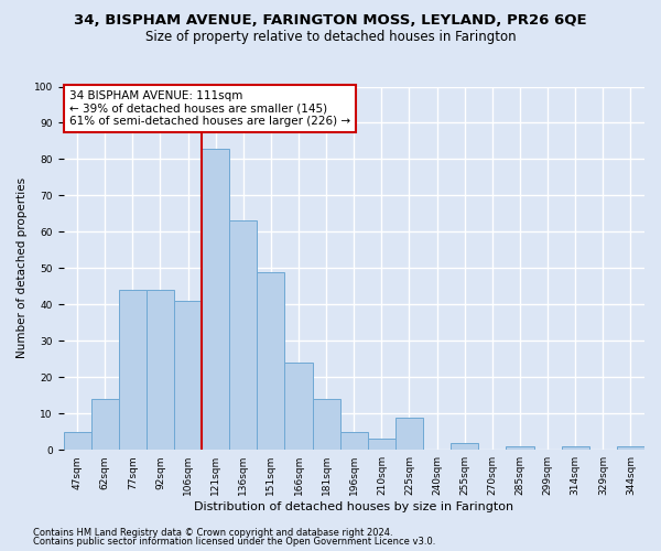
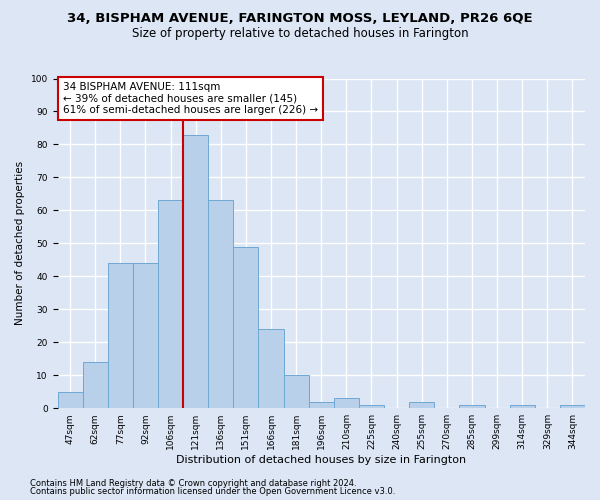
106sqm: 41 -> 63
181sqm: 14 -> 10
196sqm: 5 -> 2
225sqm: 9 -> 1
